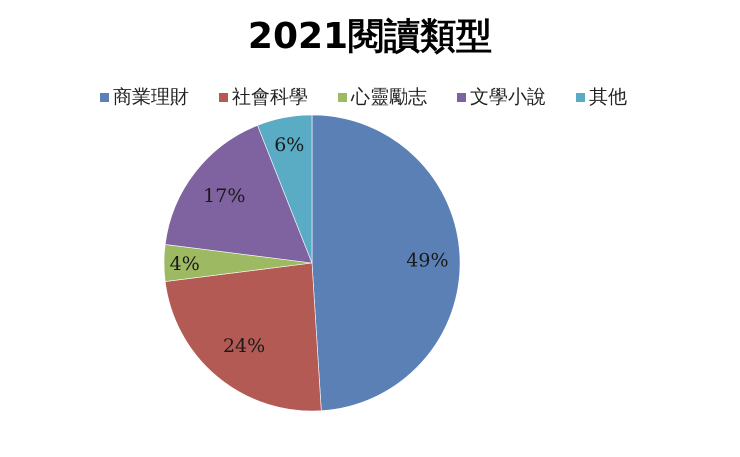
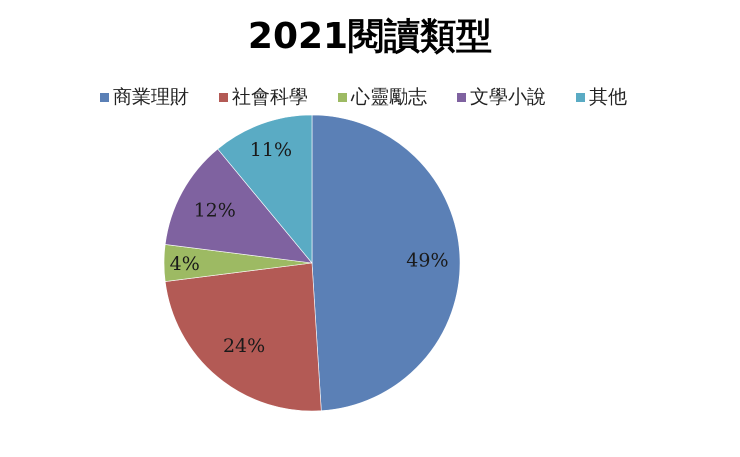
文學小說: 17% -> 12%
其他: 6% -> 11%
